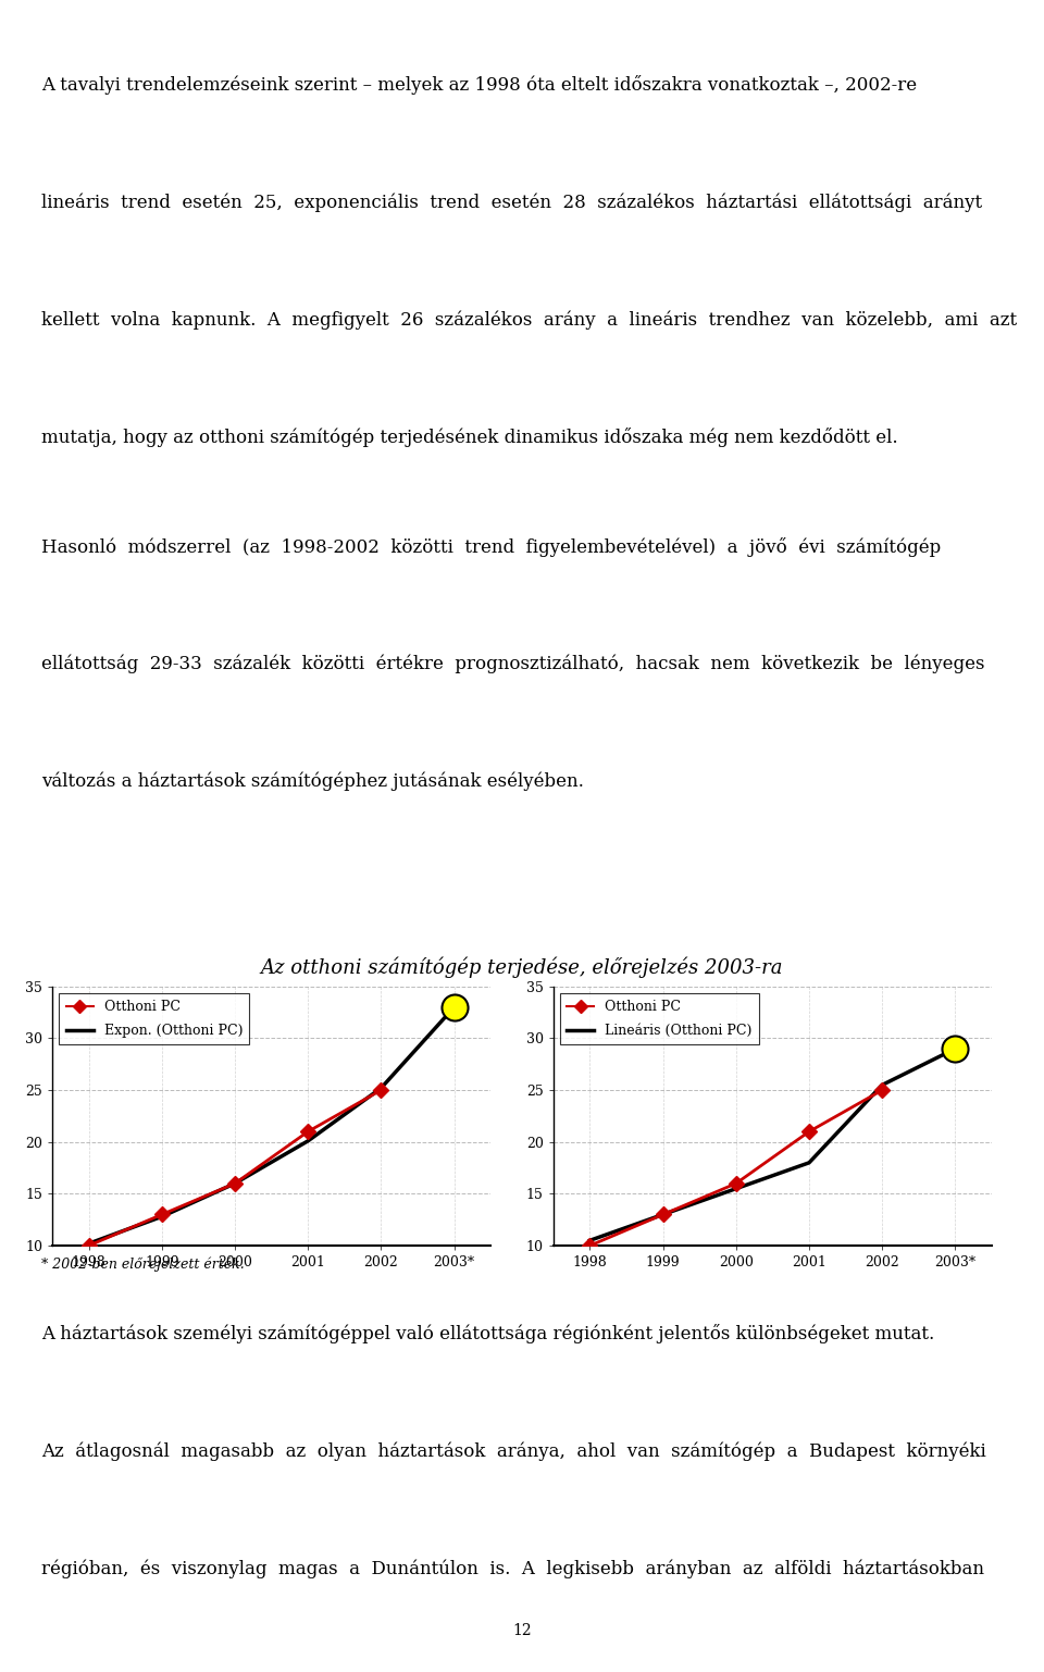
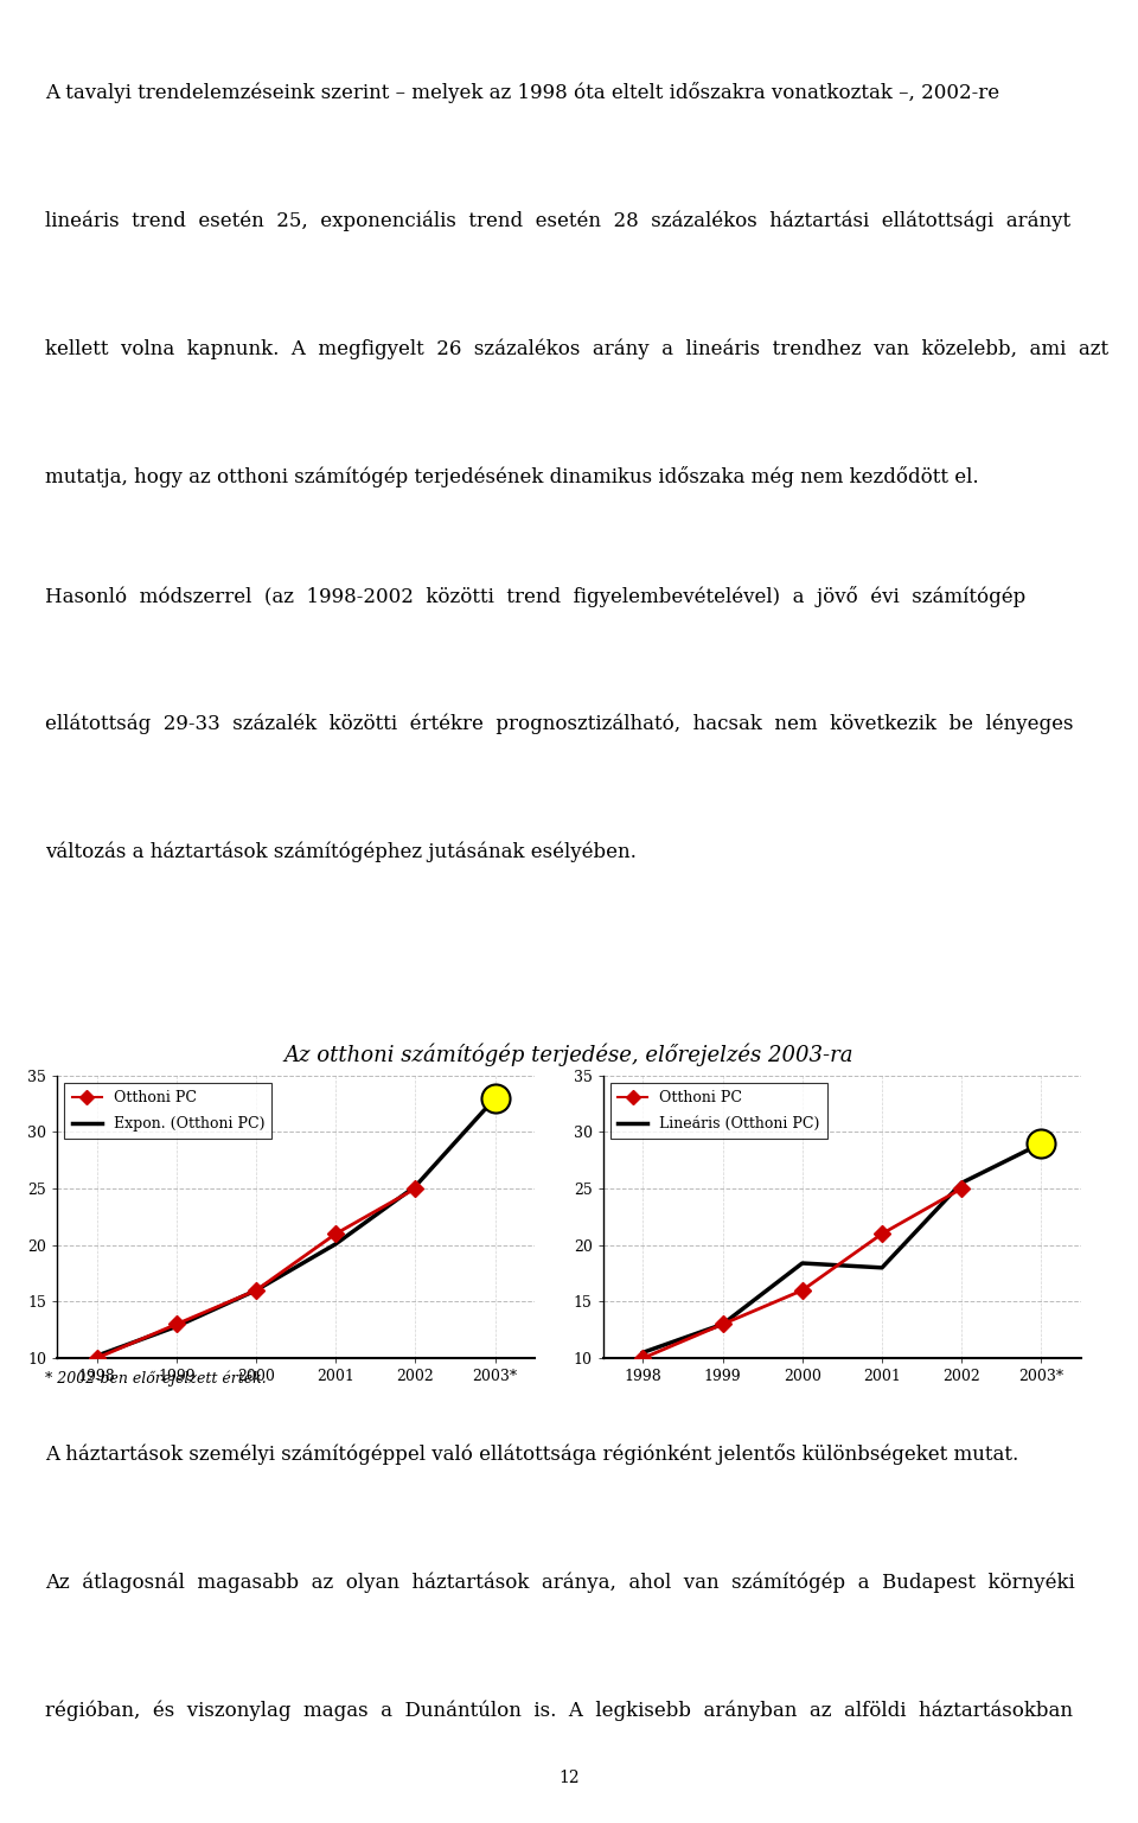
Lineáris (Otthoni PC)/2000: 15.5 -> 18.4
